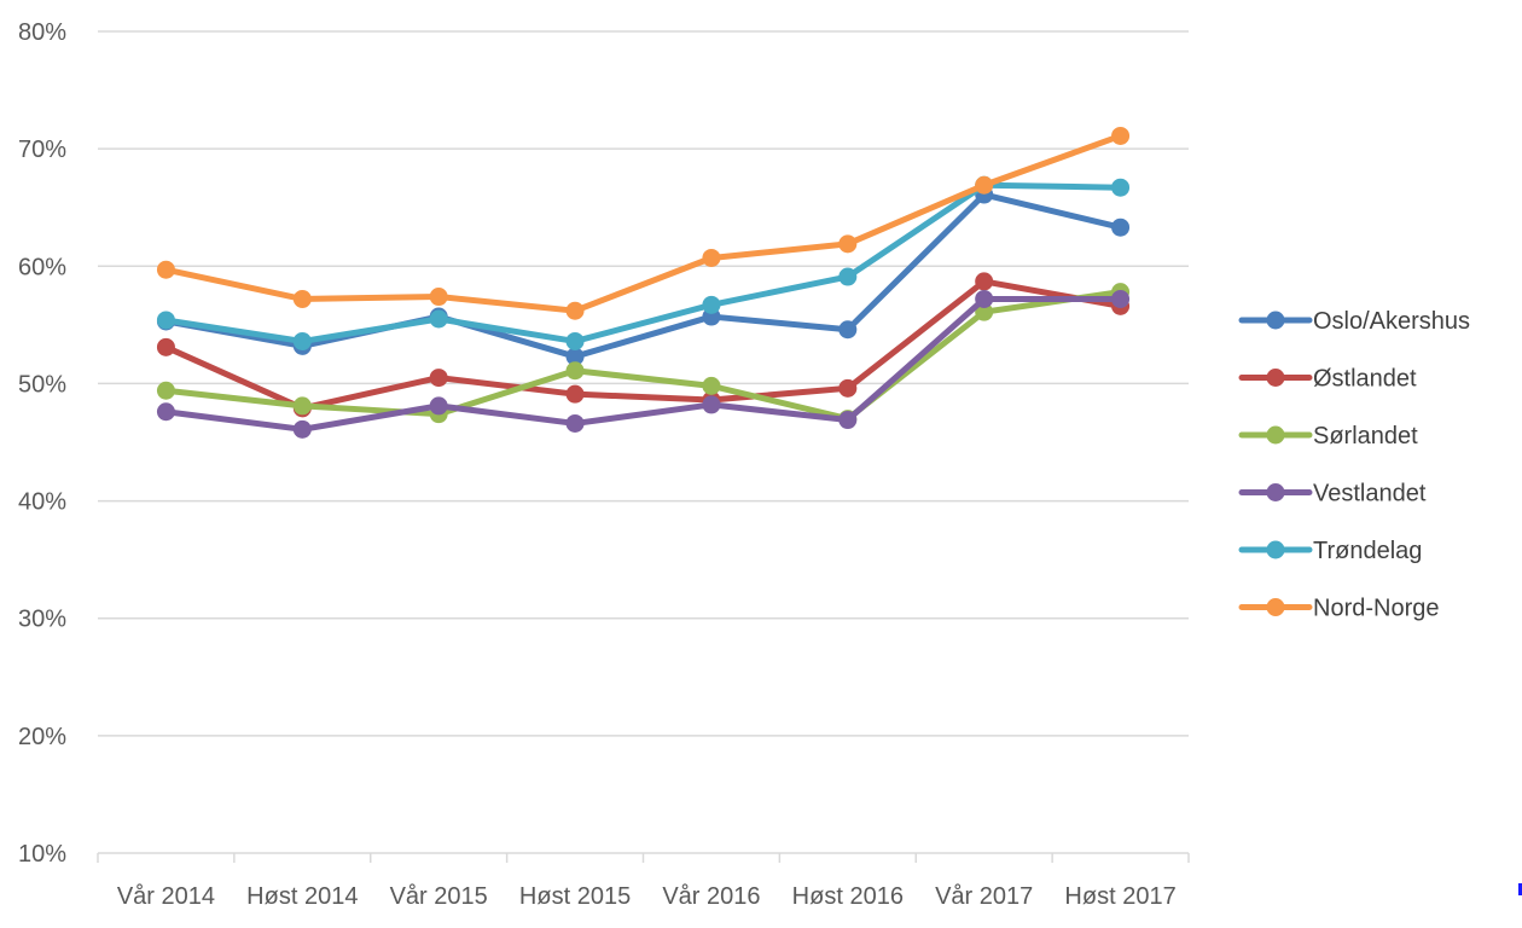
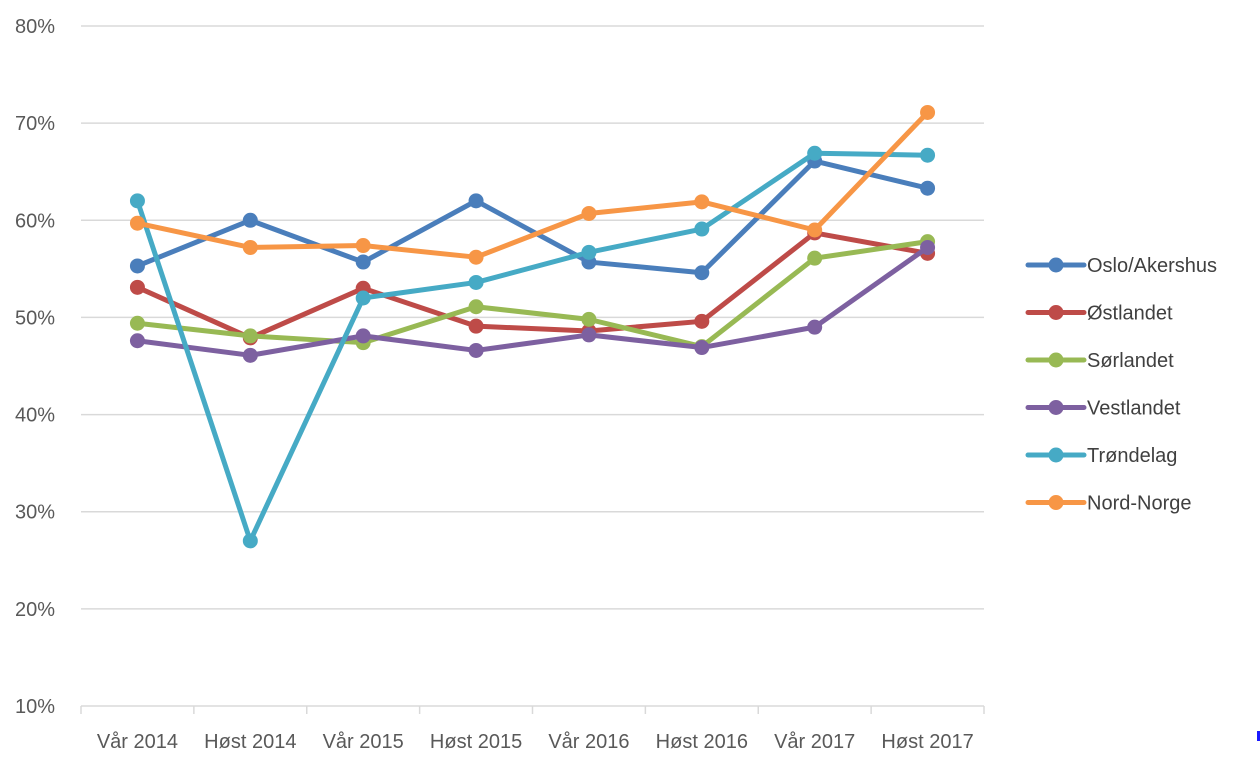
Trøndelag/Vår 2014: 55% -> 62%
Oslo/Akershus/Høst 2014: 53% -> 60%
Trøndelag/Høst 2014: 54% -> 27%
Østlandet/Vår 2015: 50% -> 53%
Trøndelag/Vår 2015: 56% -> 52%
Oslo/Akershus/Høst 2015: 52% -> 62%
Vestlandet/Vår 2017: 57% -> 49%
Nord-Norge/Vår 2017: 67% -> 59%
